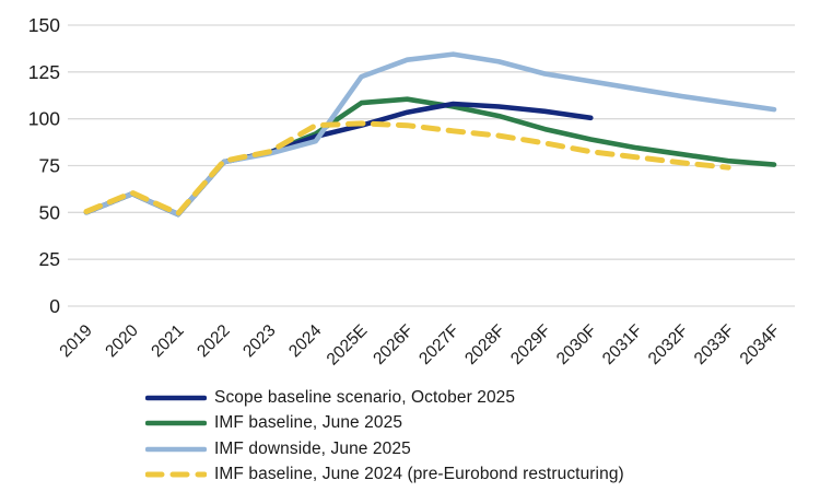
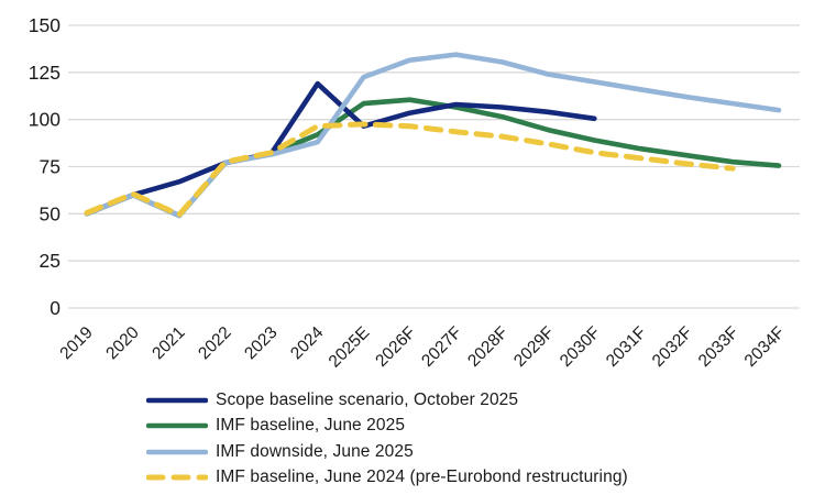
Scope baseline scenario, October 2025/2021: 49 -> 67
Scope baseline scenario, October 2025/2024: 90 -> 119
